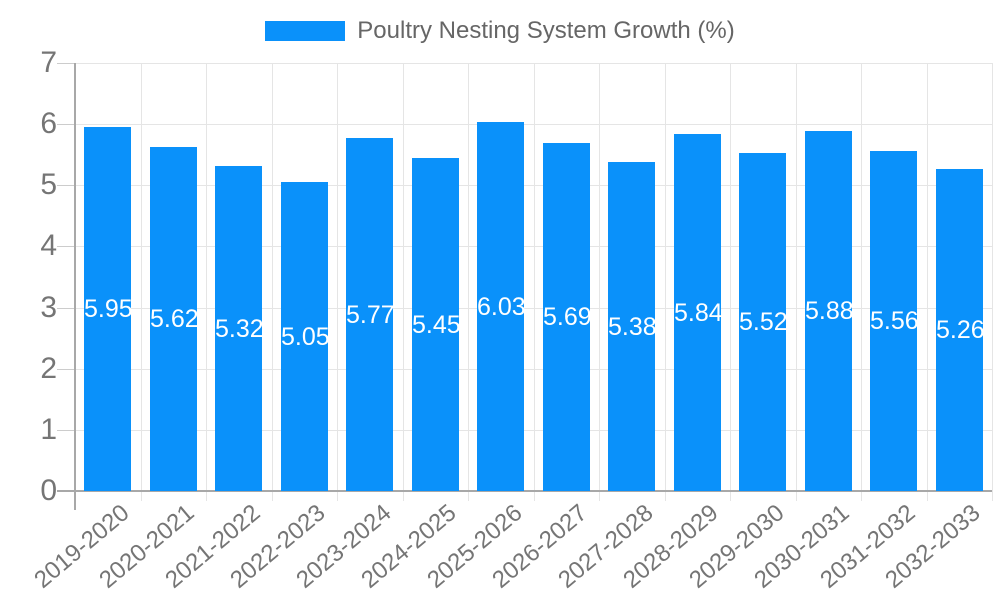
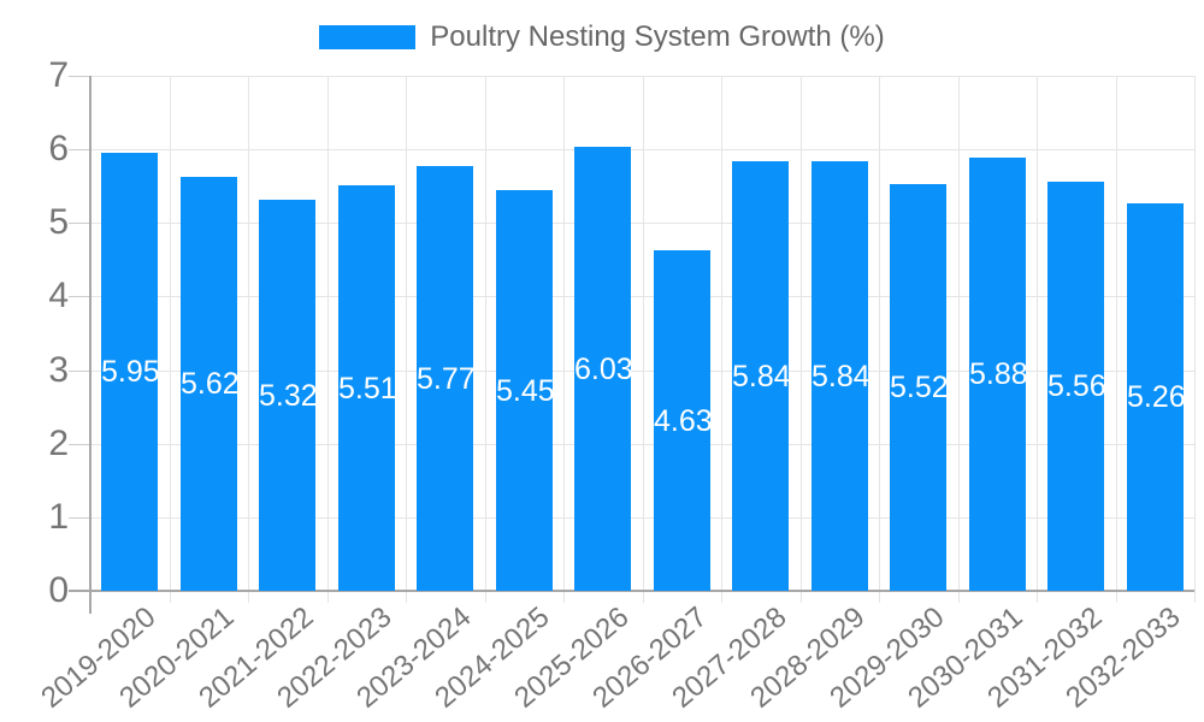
2022-2023: 5.05 -> 5.51
2026-2027: 5.69 -> 4.63
2027-2028: 5.38 -> 5.84
